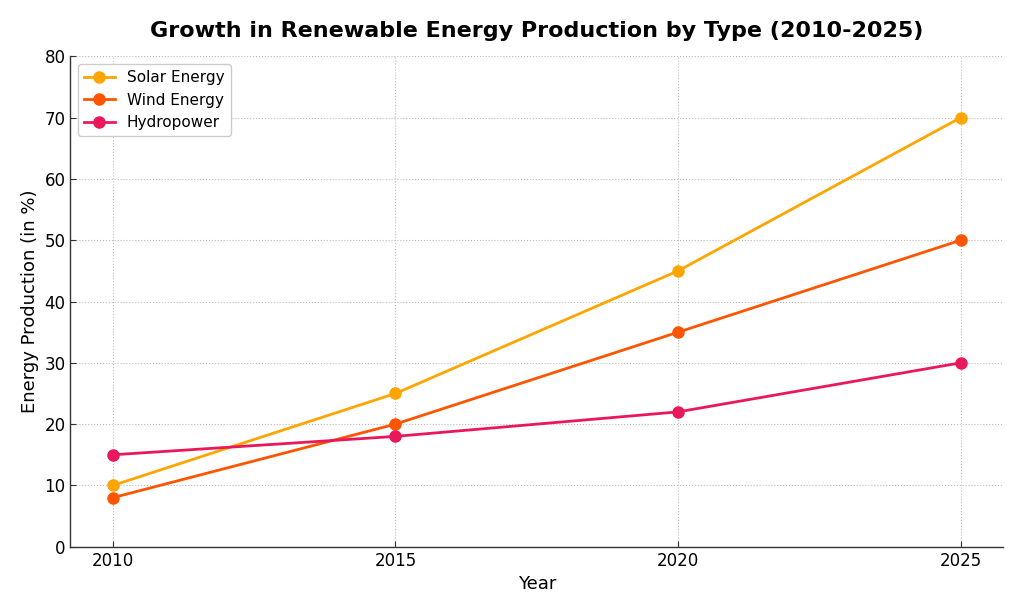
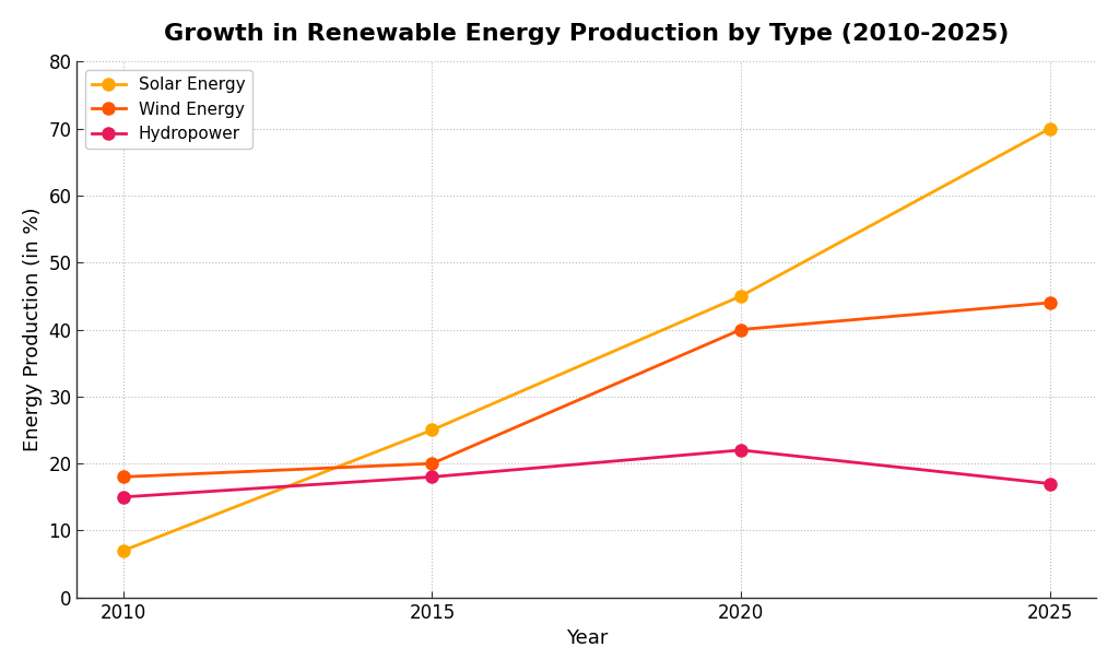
Solar Energy/2010: 10 -> 7
Wind Energy/2010: 8 -> 18
Wind Energy/2020: 35 -> 40
Wind Energy/2025: 50 -> 44
Hydropower/2025: 30 -> 17
